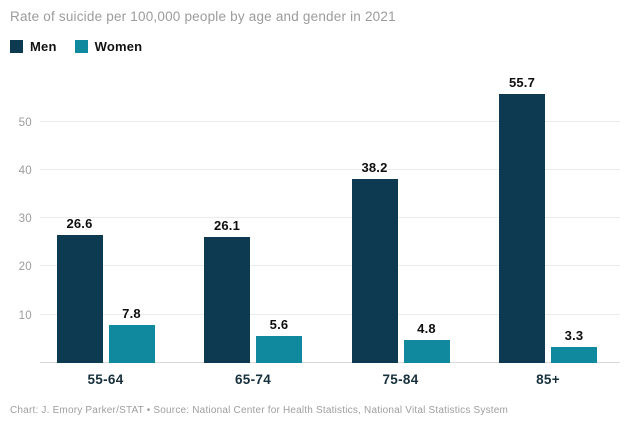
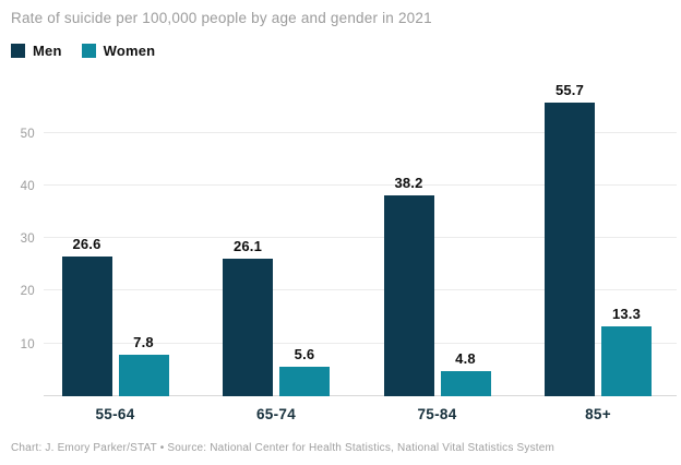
Women/85+: 3.3 -> 13.3
